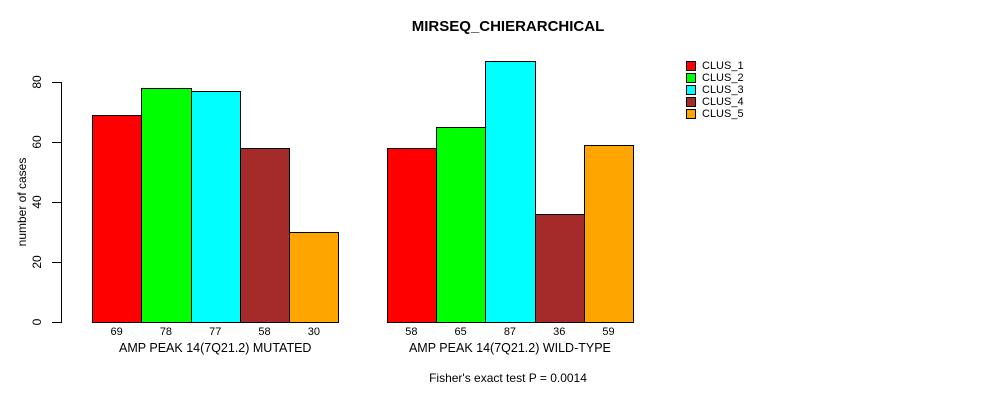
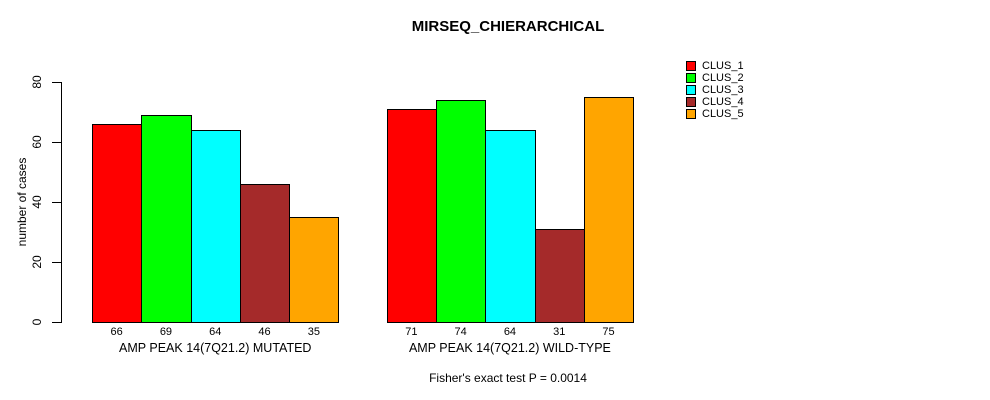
CLUS_1/AMP PEAK 14(7Q21.2) MUTATED: 69 -> 66
CLUS_2/AMP PEAK 14(7Q21.2) MUTATED: 78 -> 69
CLUS_3/AMP PEAK 14(7Q21.2) MUTATED: 77 -> 64
CLUS_4/AMP PEAK 14(7Q21.2) MUTATED: 58 -> 46
CLUS_5/AMP PEAK 14(7Q21.2) MUTATED: 30 -> 35
CLUS_1/AMP PEAK 14(7Q21.2) WILD-TYPE: 58 -> 71
CLUS_2/AMP PEAK 14(7Q21.2) WILD-TYPE: 65 -> 74
CLUS_3/AMP PEAK 14(7Q21.2) WILD-TYPE: 87 -> 64
CLUS_4/AMP PEAK 14(7Q21.2) WILD-TYPE: 36 -> 31
CLUS_5/AMP PEAK 14(7Q21.2) WILD-TYPE: 59 -> 75
